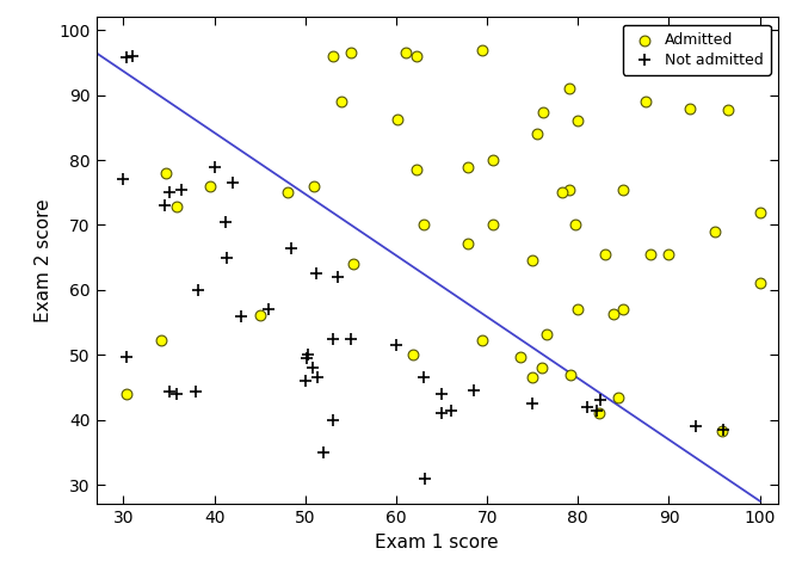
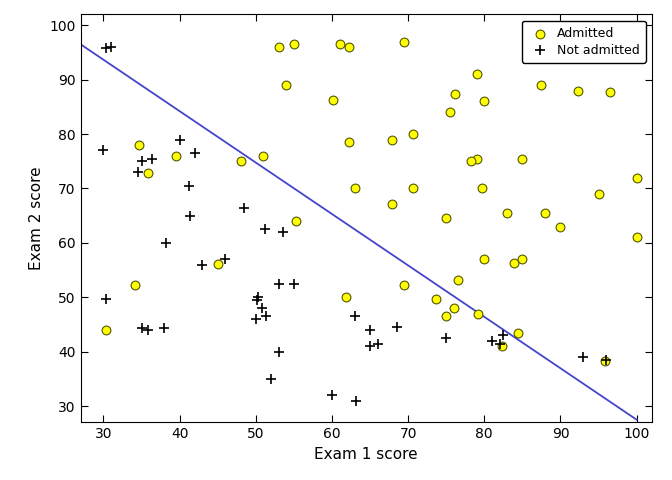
Not admitted/60: 51.5 -> 32.0
Admitted/90: 65.5 -> 63.0
